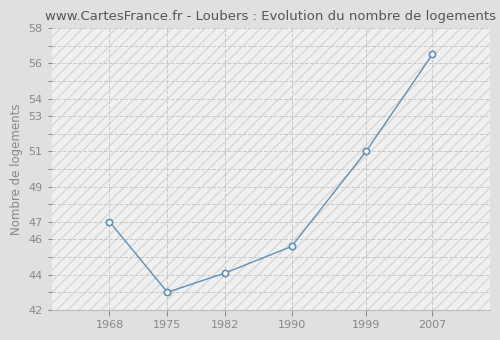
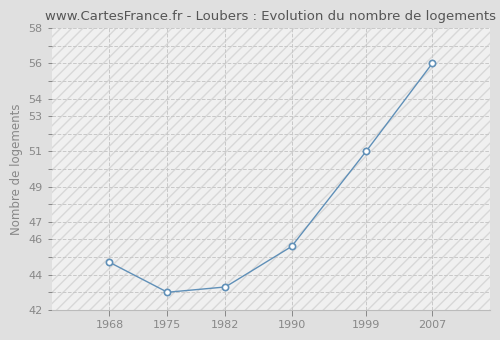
1968: 47.0 -> 44.7
1982: 44.1 -> 43.3
2007: 56.5 -> 56.0
